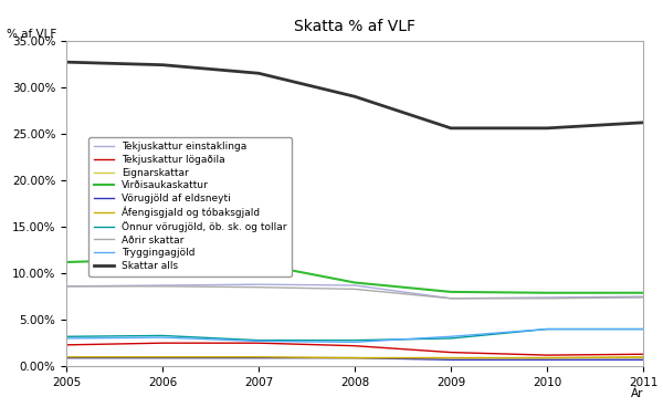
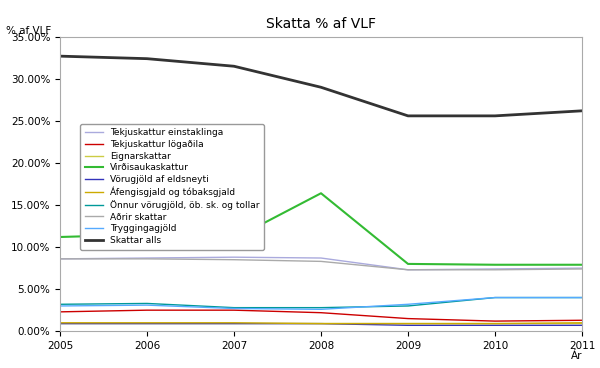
Virðisaukaskattur/2008: 9.0% -> 16.4%
